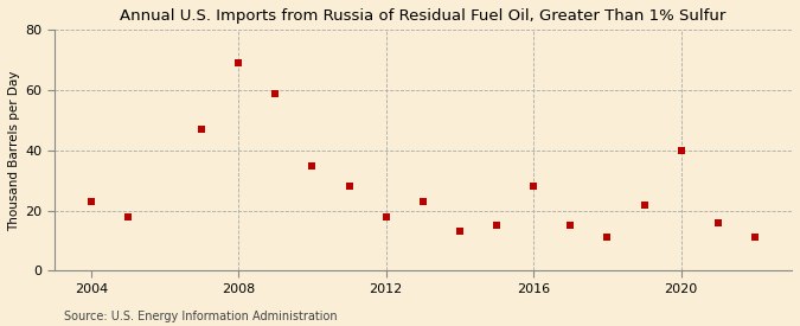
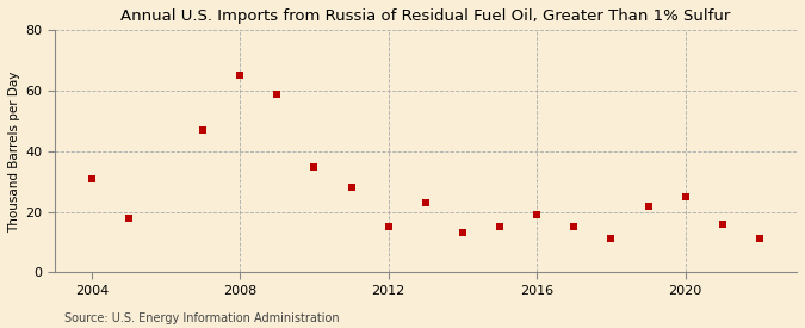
2004: 23 -> 31
2008: 69 -> 65
2012: 18 -> 15
2016: 28 -> 19
2020: 40 -> 25
